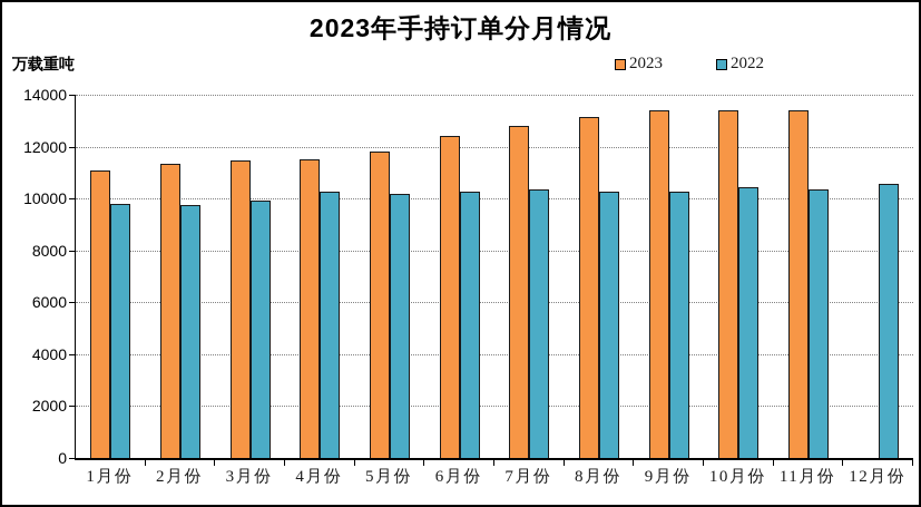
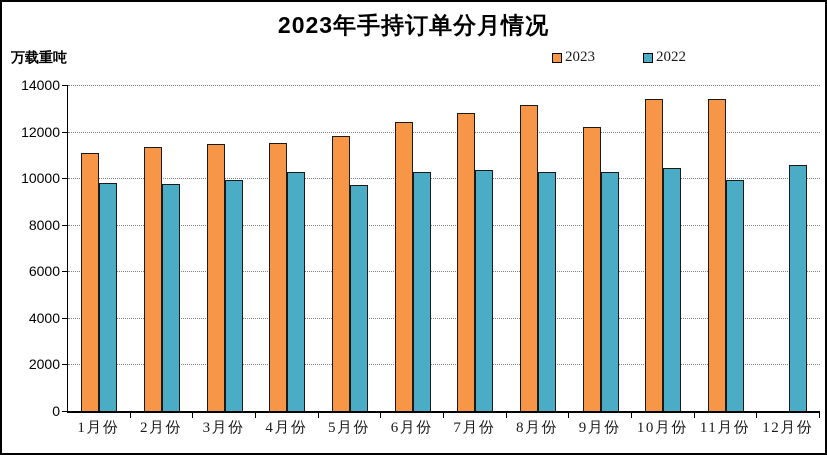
2022/5月份: 10200 -> 9700
2023/9月份: 13400 -> 12200
2022/11月份: 10400 -> 9900
